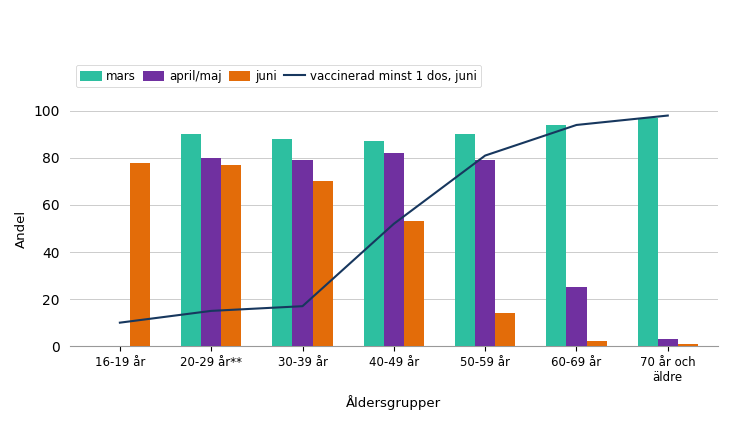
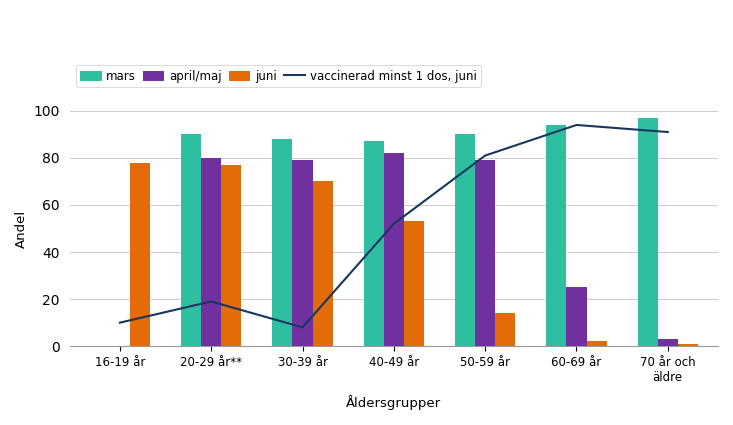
vaccinerad minst 1 dos, juni/20-29 år**: 15 -> 19
vaccinerad minst 1 dos, juni/30-39 år: 17 -> 8
vaccinerad minst 1 dos, juni/70 år och äldre: 98 -> 91
